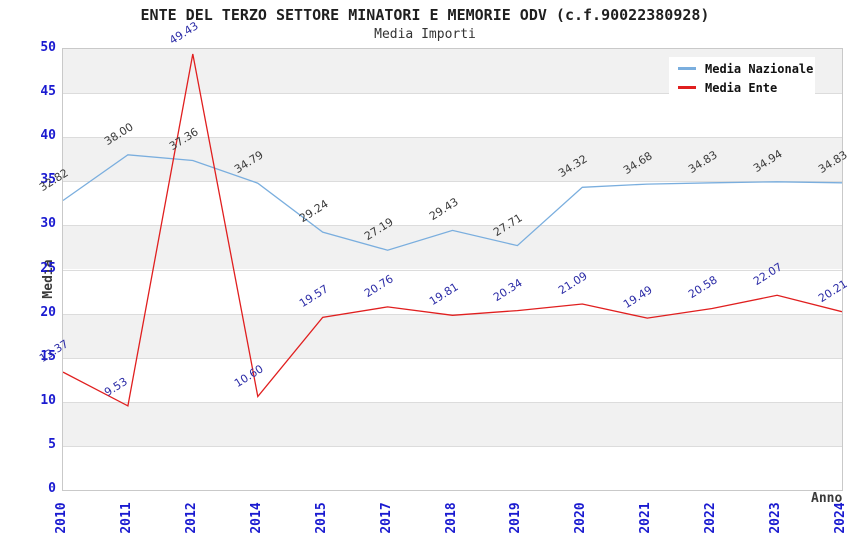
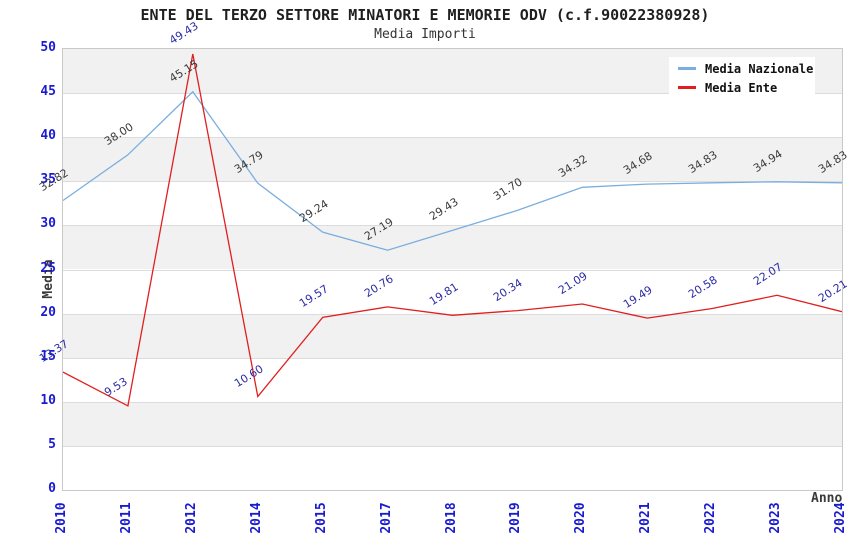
Media Nazionale/2012: 37.36 -> 45.15
Media Nazionale/2019: 27.71 -> 31.70
